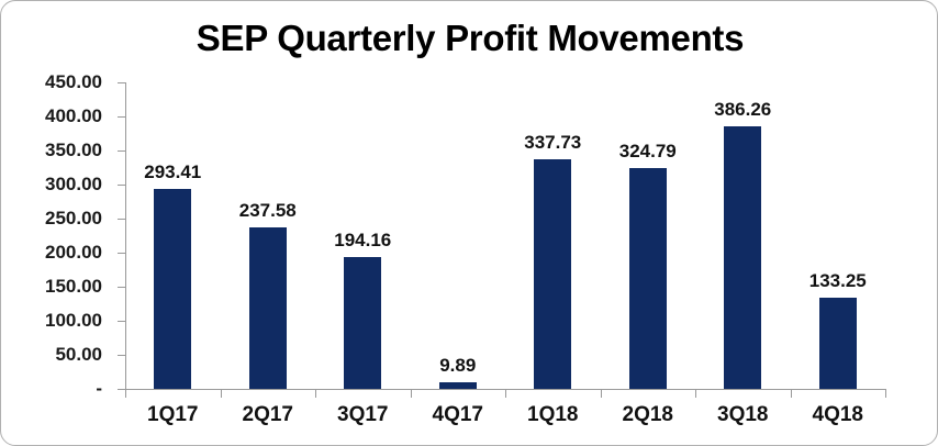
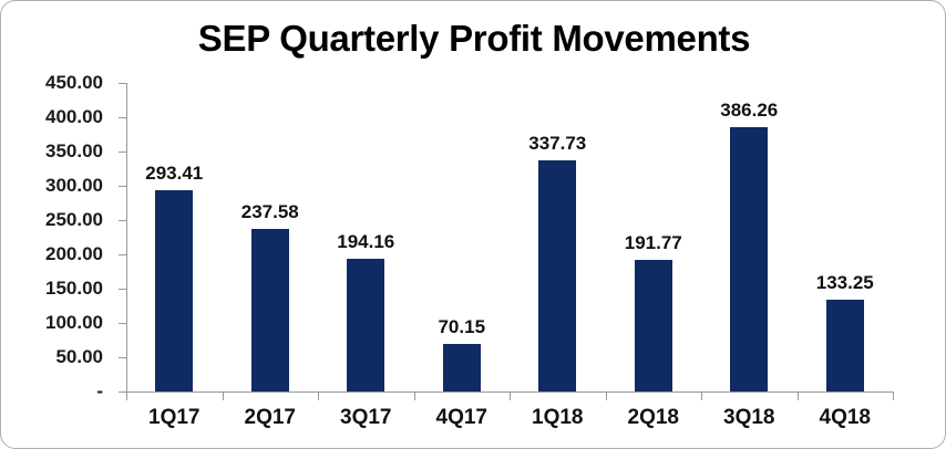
4Q17: 9.89 -> 70.15
2Q18: 324.79 -> 191.77
